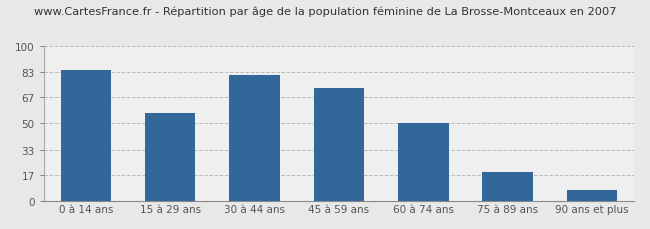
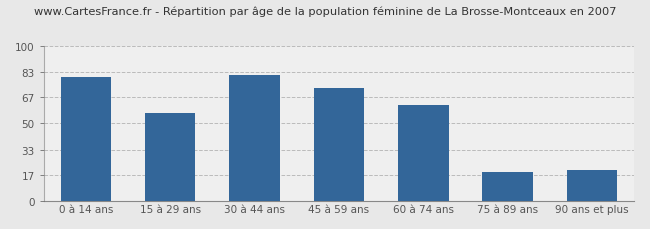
0 à 14 ans: 84 -> 80
60 à 74 ans: 50 -> 62
90 ans et plus: 7 -> 20
